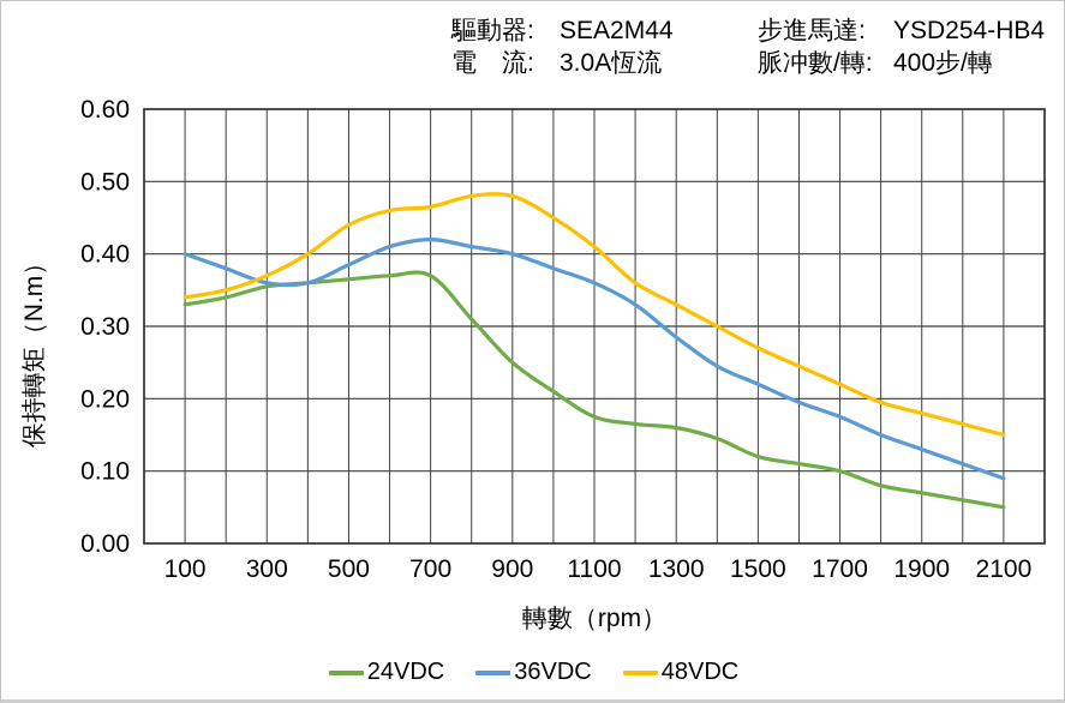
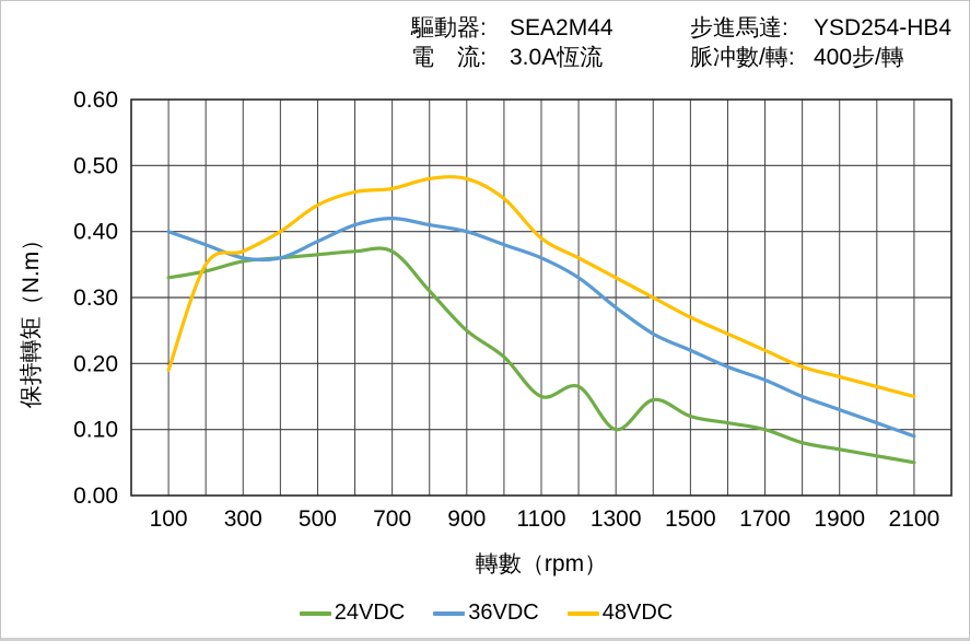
48VDC/100: 0.34 -> 0.19
24VDC/1100: 0.17 -> 0.15
48VDC/1100: 0.41 -> 0.39
24VDC/1300: 0.16 -> 0.10
